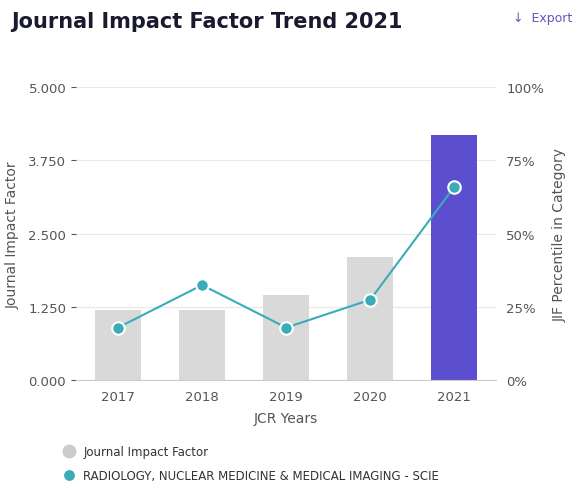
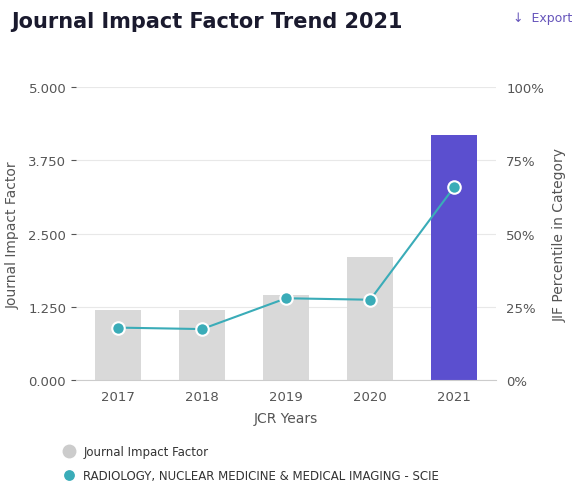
RADIOLOGY, NUCLEAR MEDICINE & MEDICAL IMAGING - SCIE/2018: 32.5% -> 17.5%
RADIOLOGY, NUCLEAR MEDICINE & MEDICAL IMAGING - SCIE/2019: 18.0% -> 28.0%
